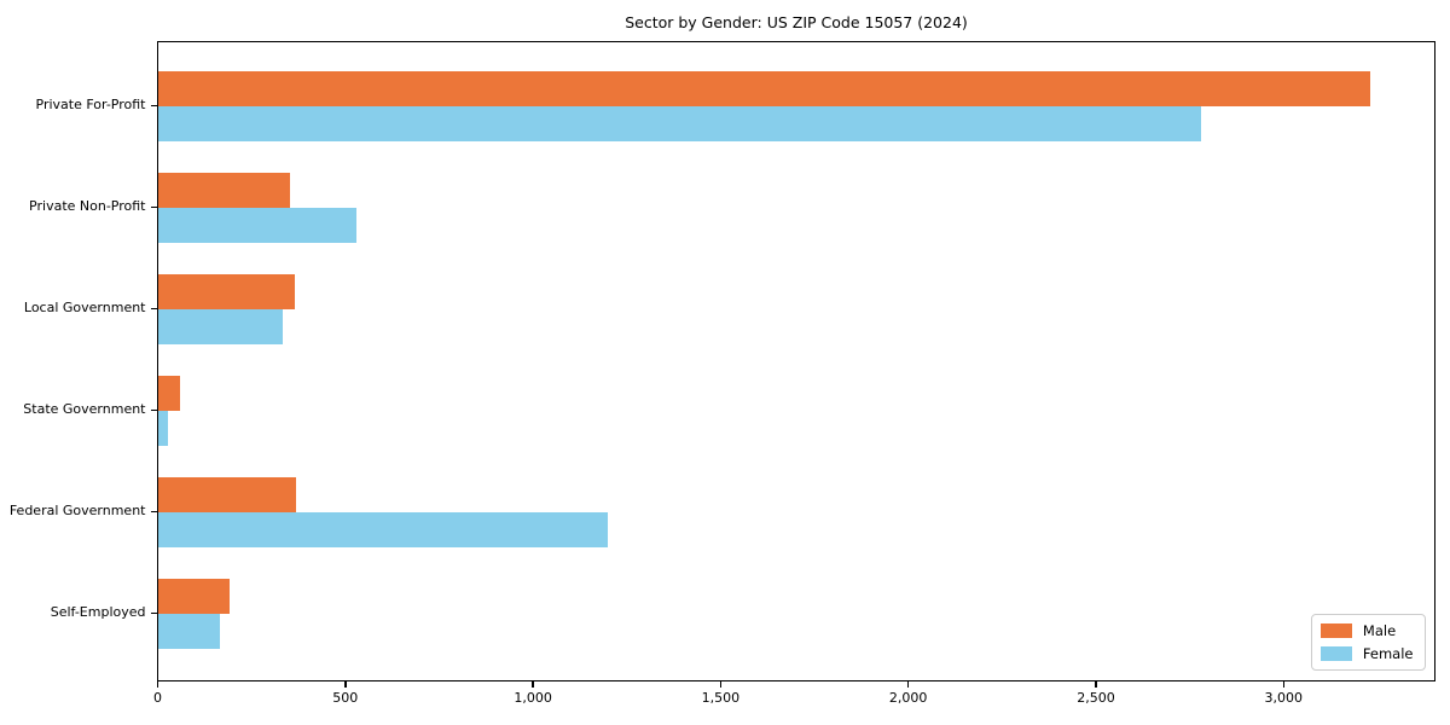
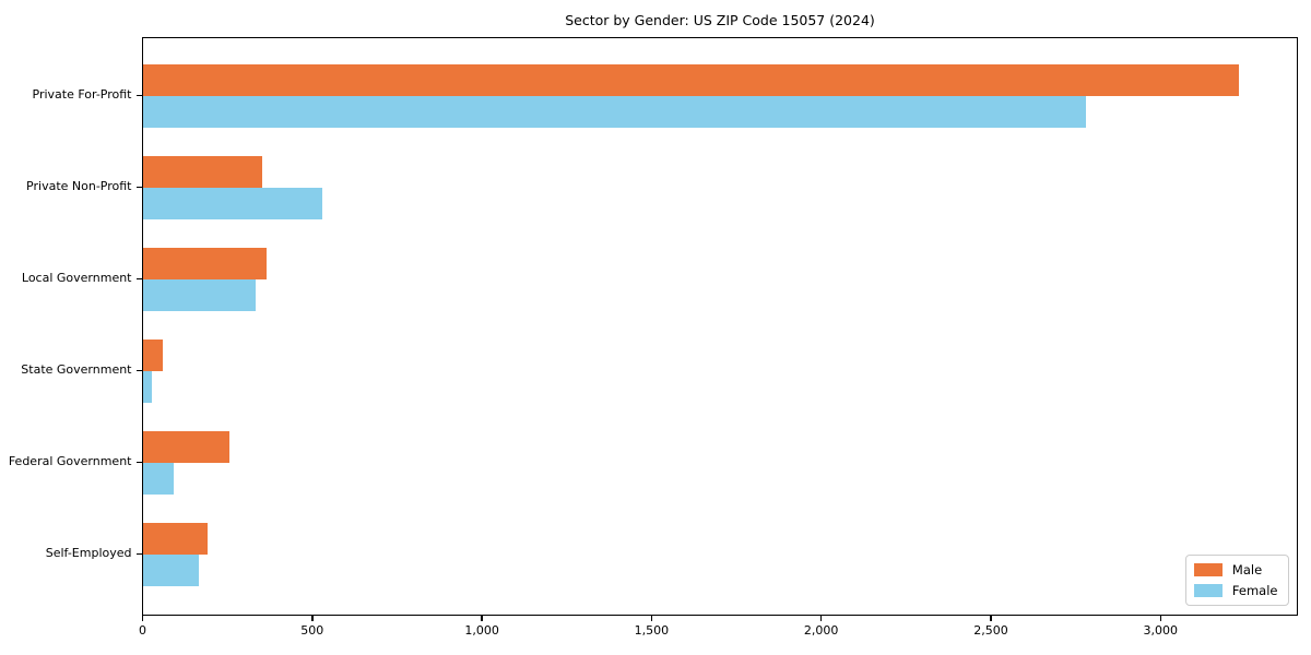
Male/Federal Government: 370 -> 260
Female/Federal Government: 1200 -> 90
